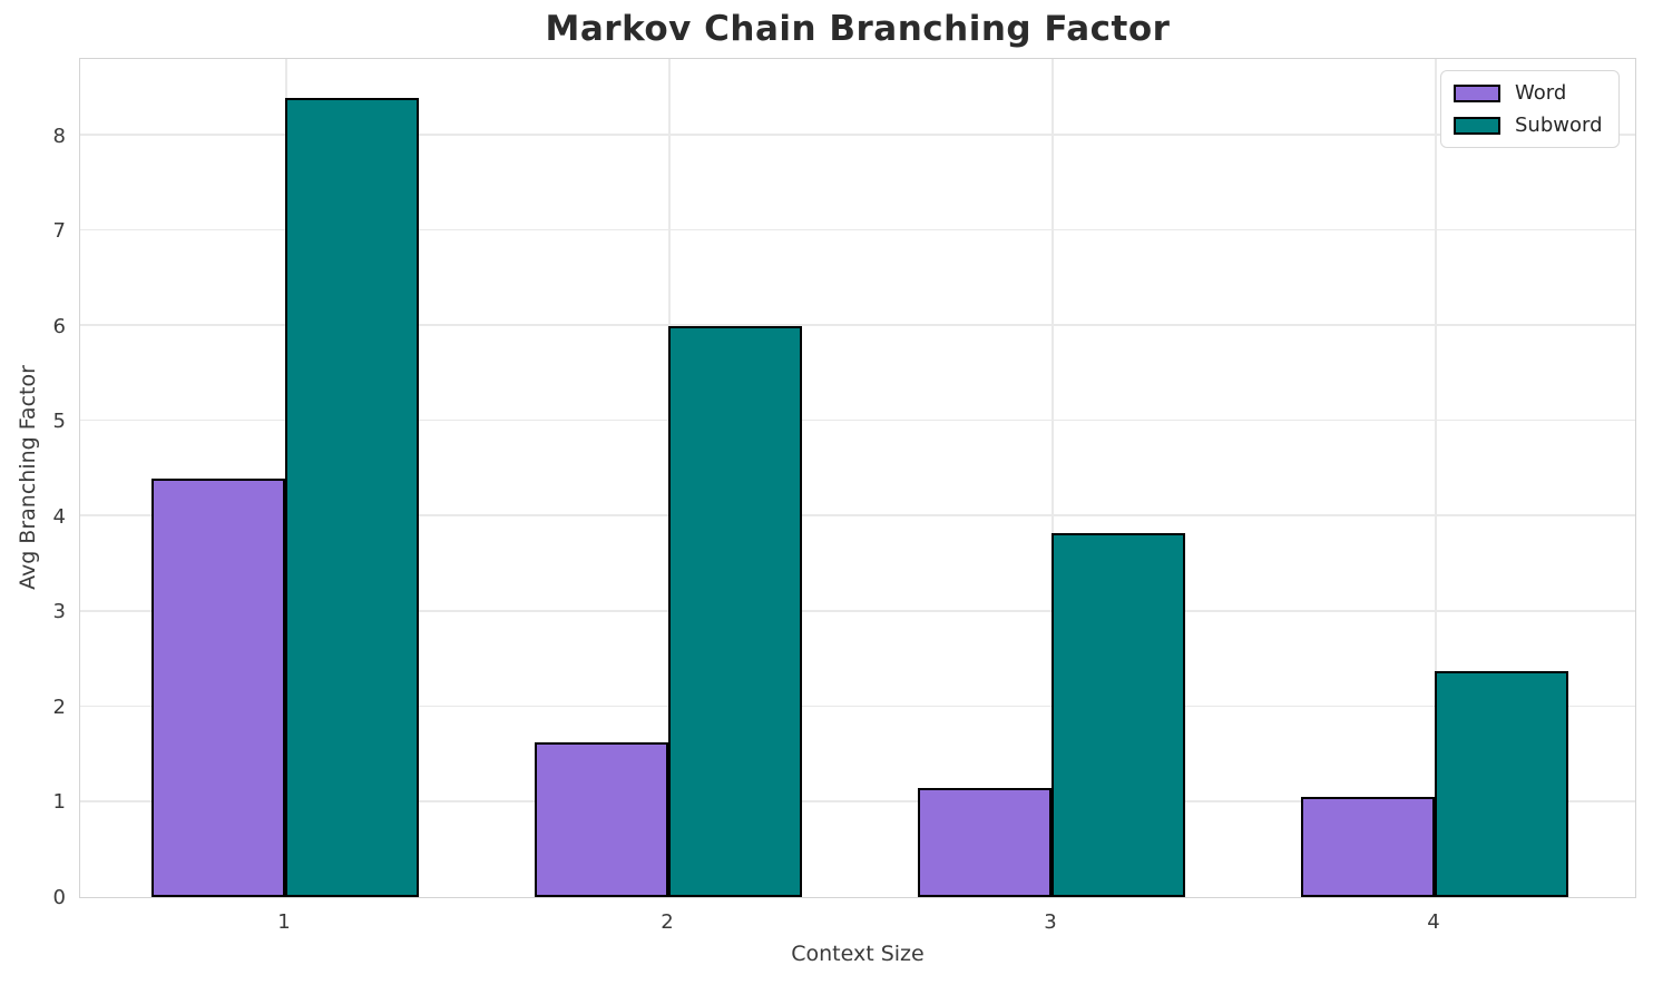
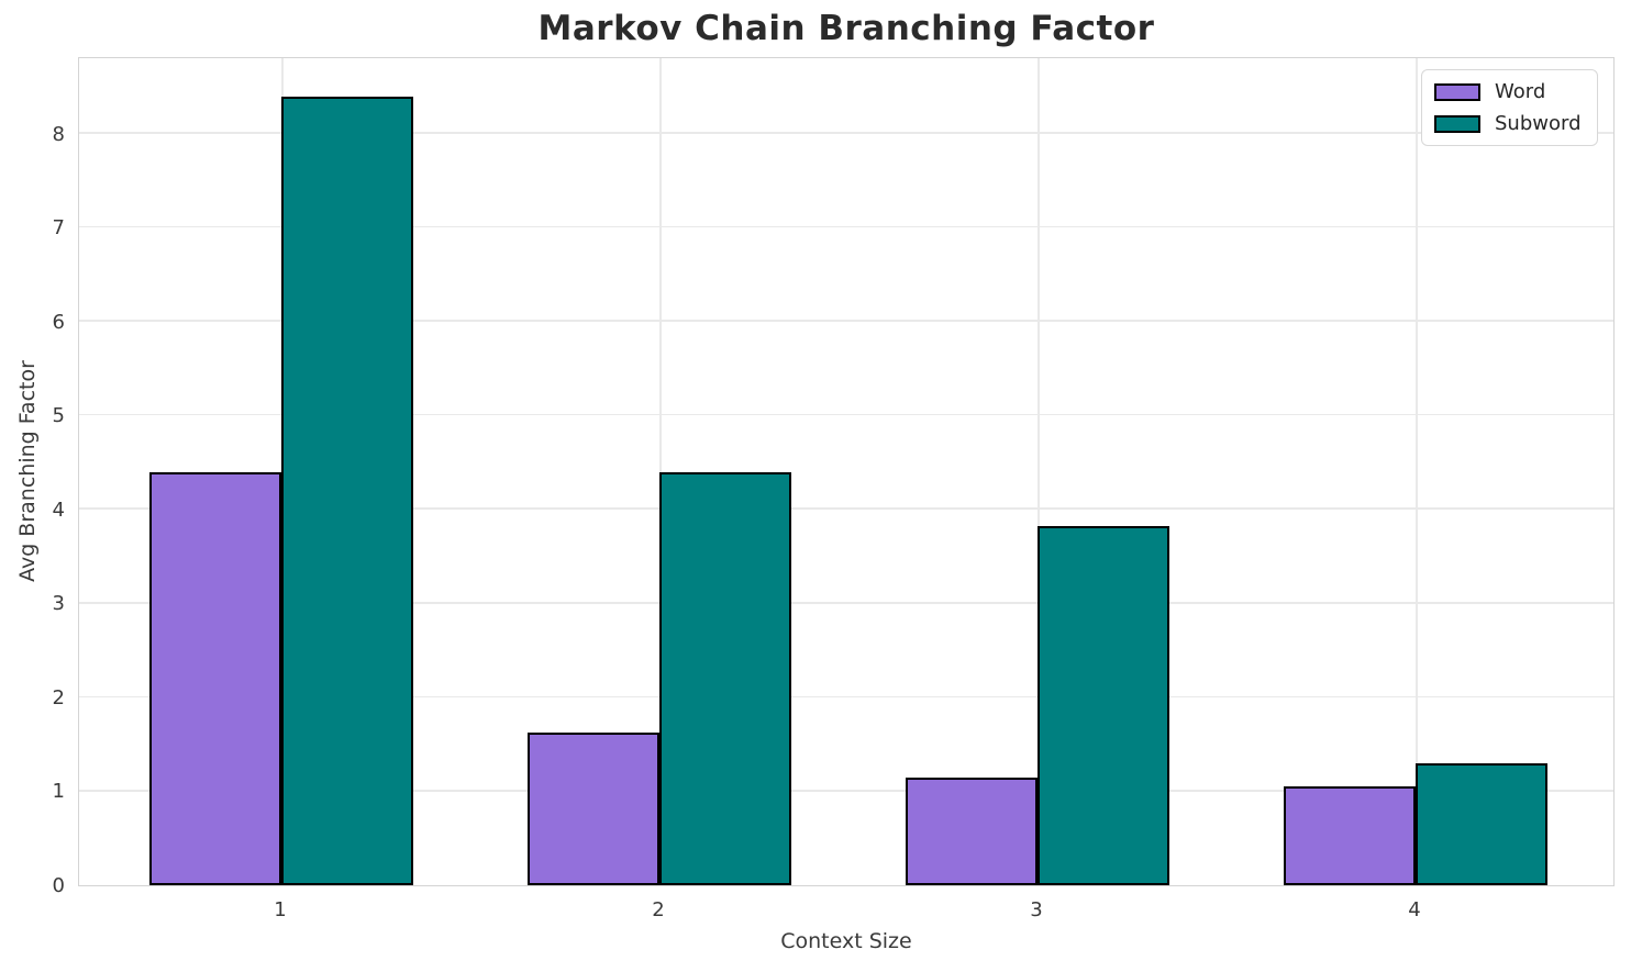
Subword/2: 6.0 -> 4.4
Subword/4: 2.4 -> 1.3
